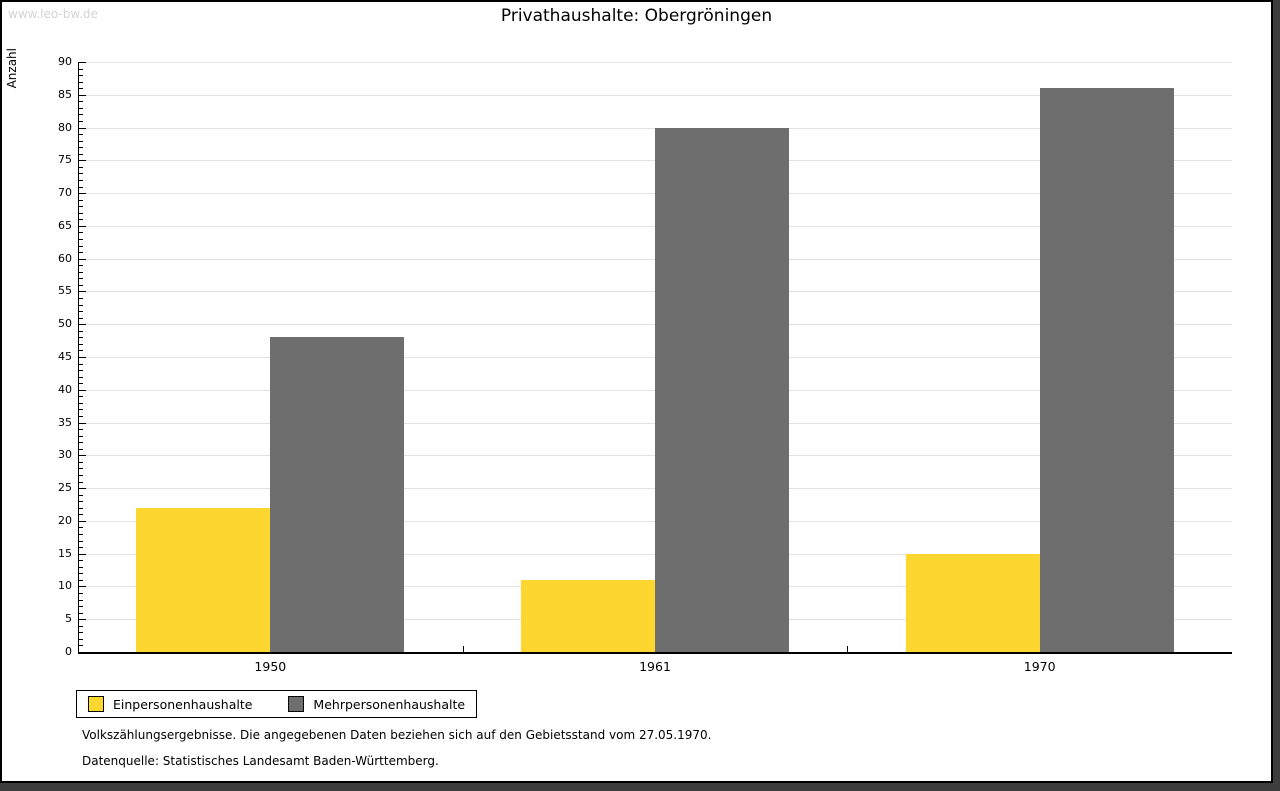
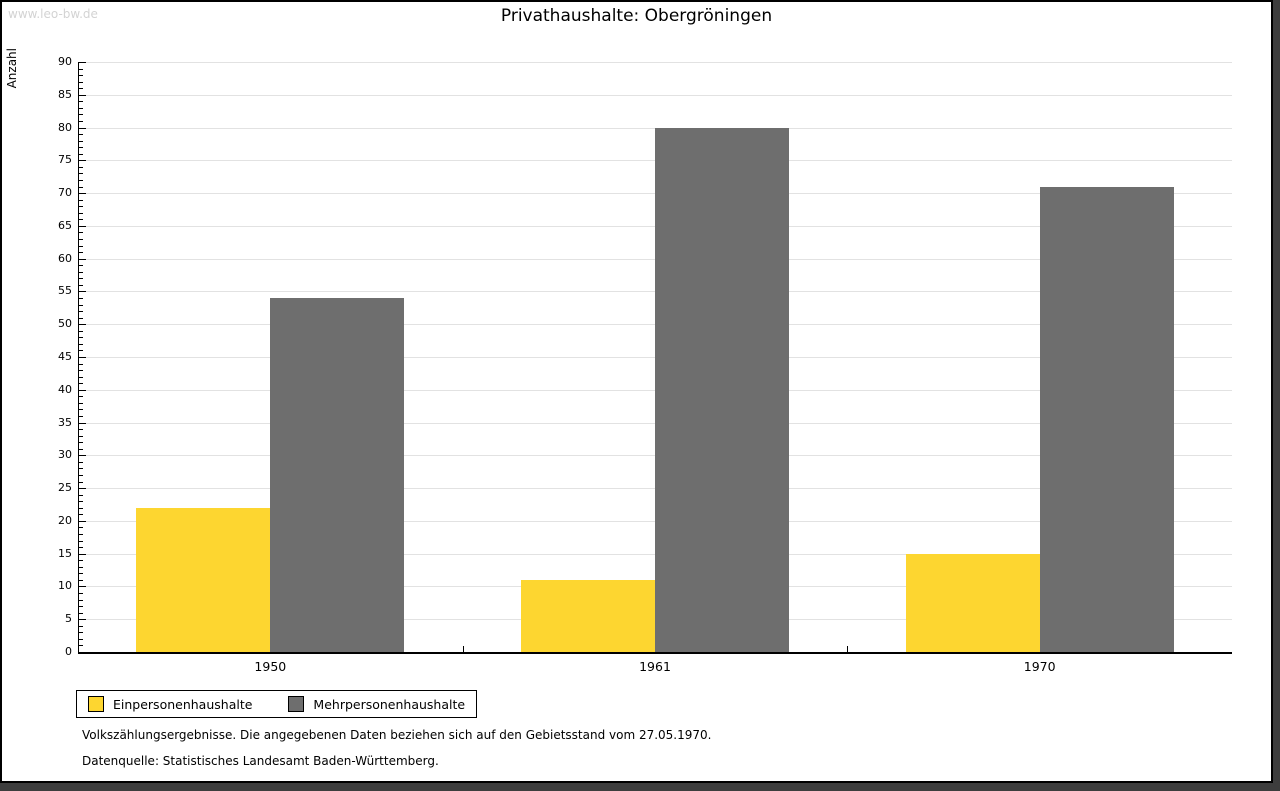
Mehrpersonenhaushalte/1950: 48 -> 54
Mehrpersonenhaushalte/1970: 86 -> 71
